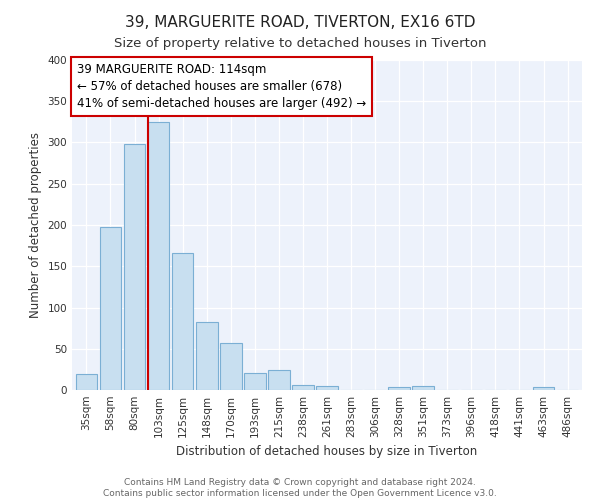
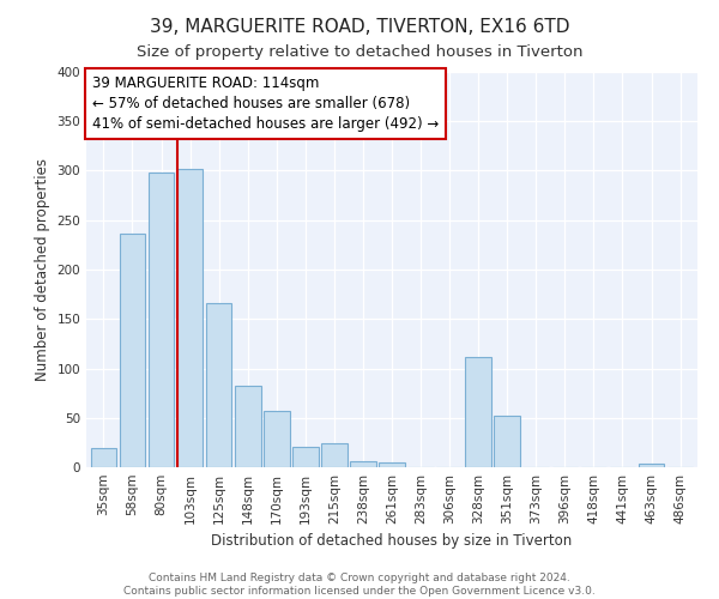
58sqm: 197 -> 236
103sqm: 325 -> 302
328sqm: 4 -> 112
351sqm: 5 -> 52
